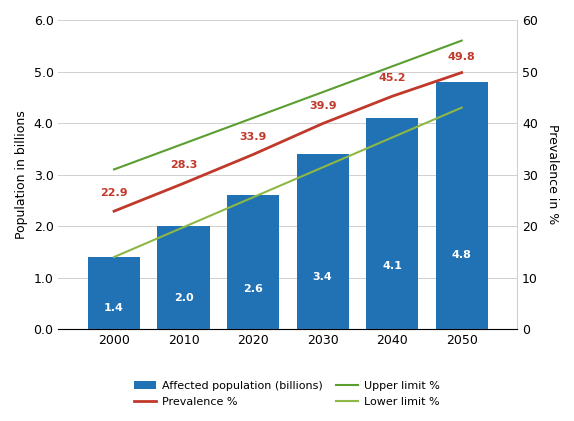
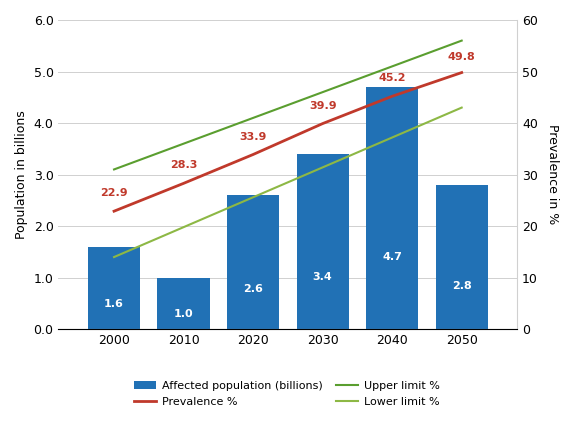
Affected population (billions)/2000: 1.4 -> 1.6
Affected population (billions)/2010: 2.0 -> 1.0
Affected population (billions)/2040: 4.1 -> 4.7
Affected population (billions)/2050: 4.8 -> 2.8
